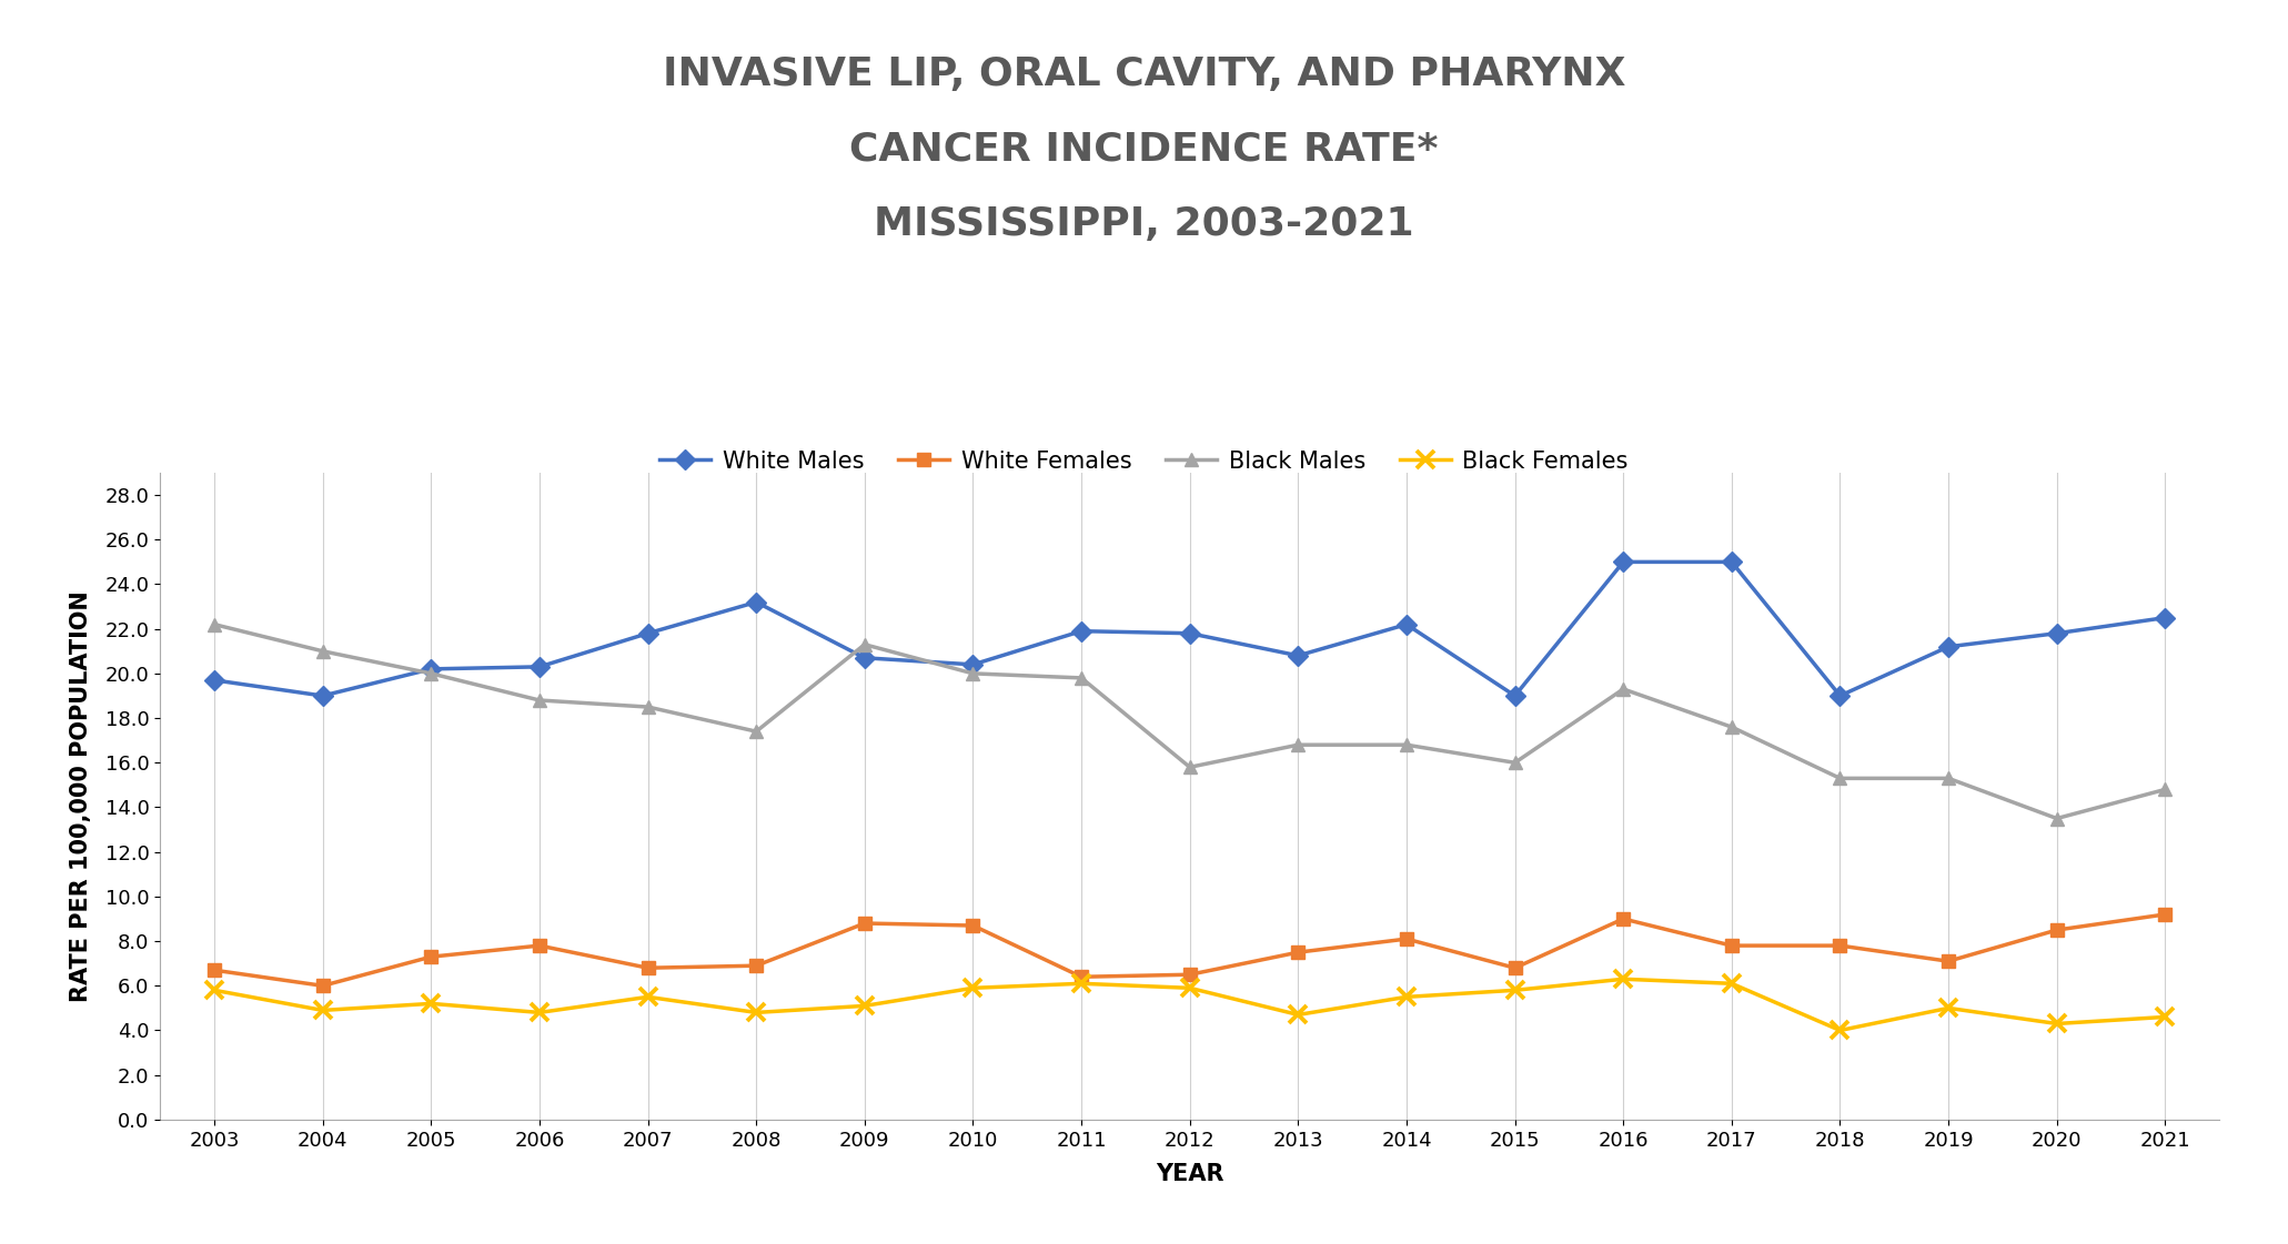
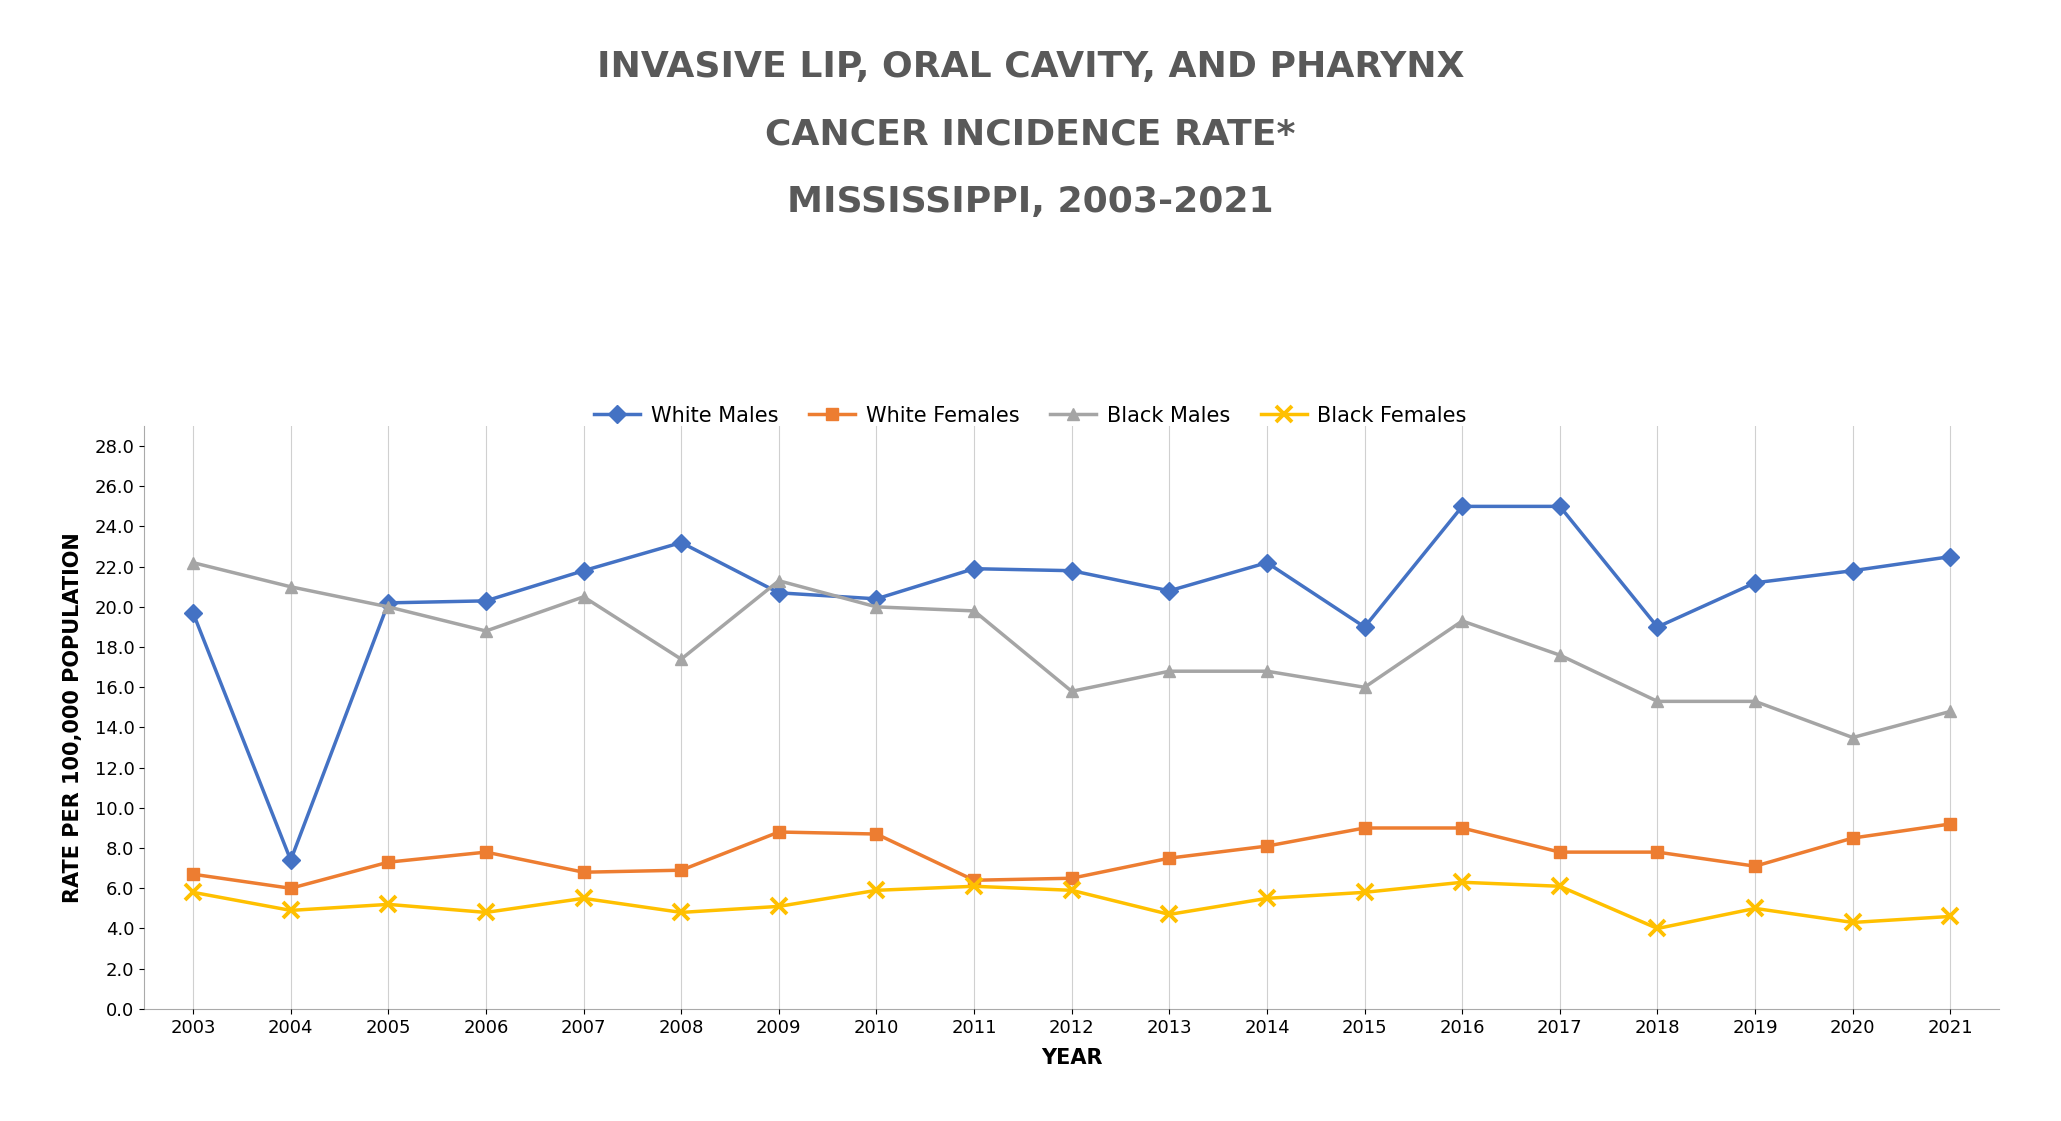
White Males/2004: 19.0 -> 7.4
Black Males/2007: 18.5 -> 20.5
White Females/2015: 6.8 -> 9.0
